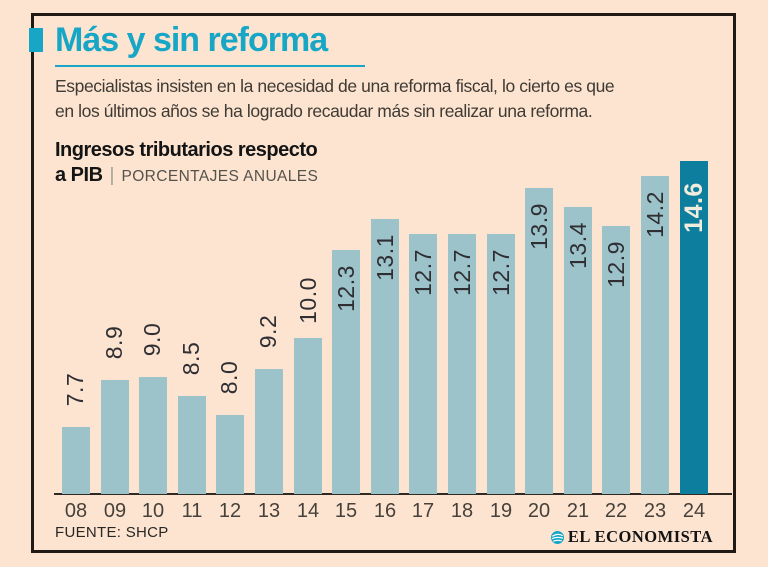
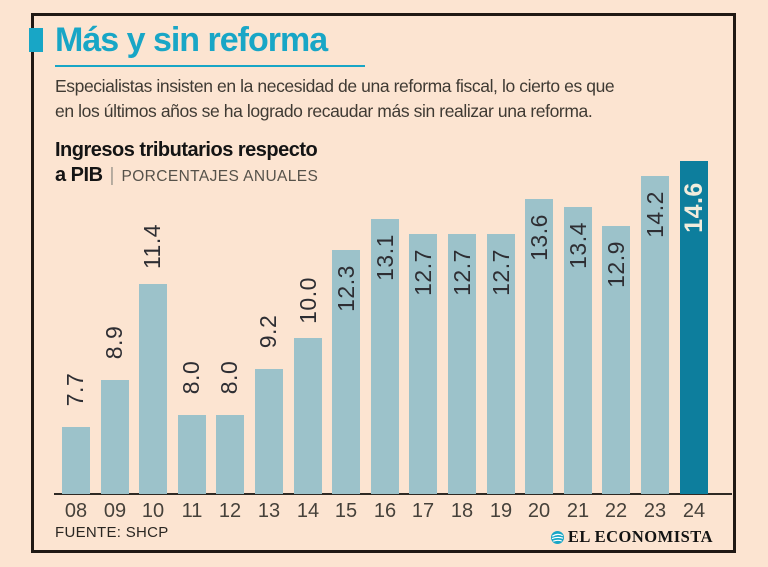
10: 9.0 -> 11.4
11: 8.5 -> 8.0
20: 13.9 -> 13.6
